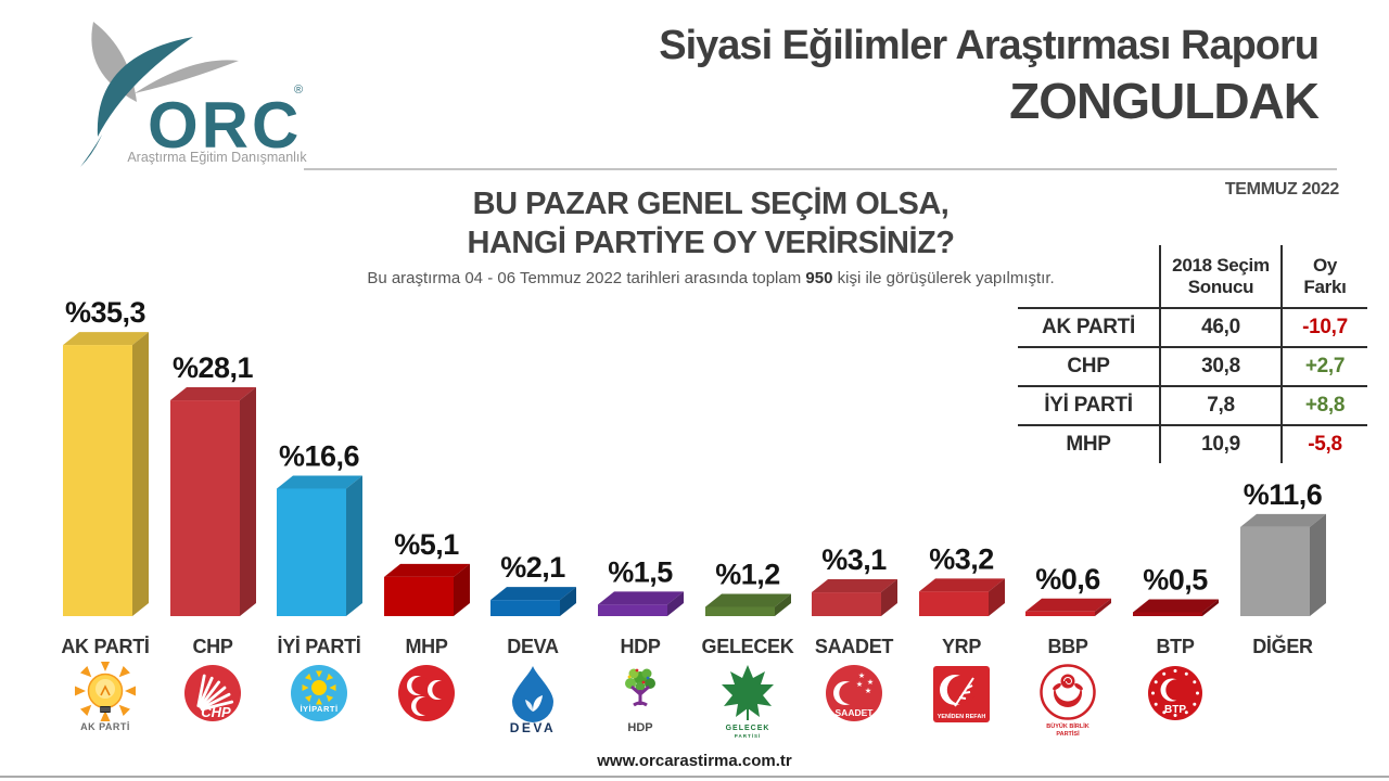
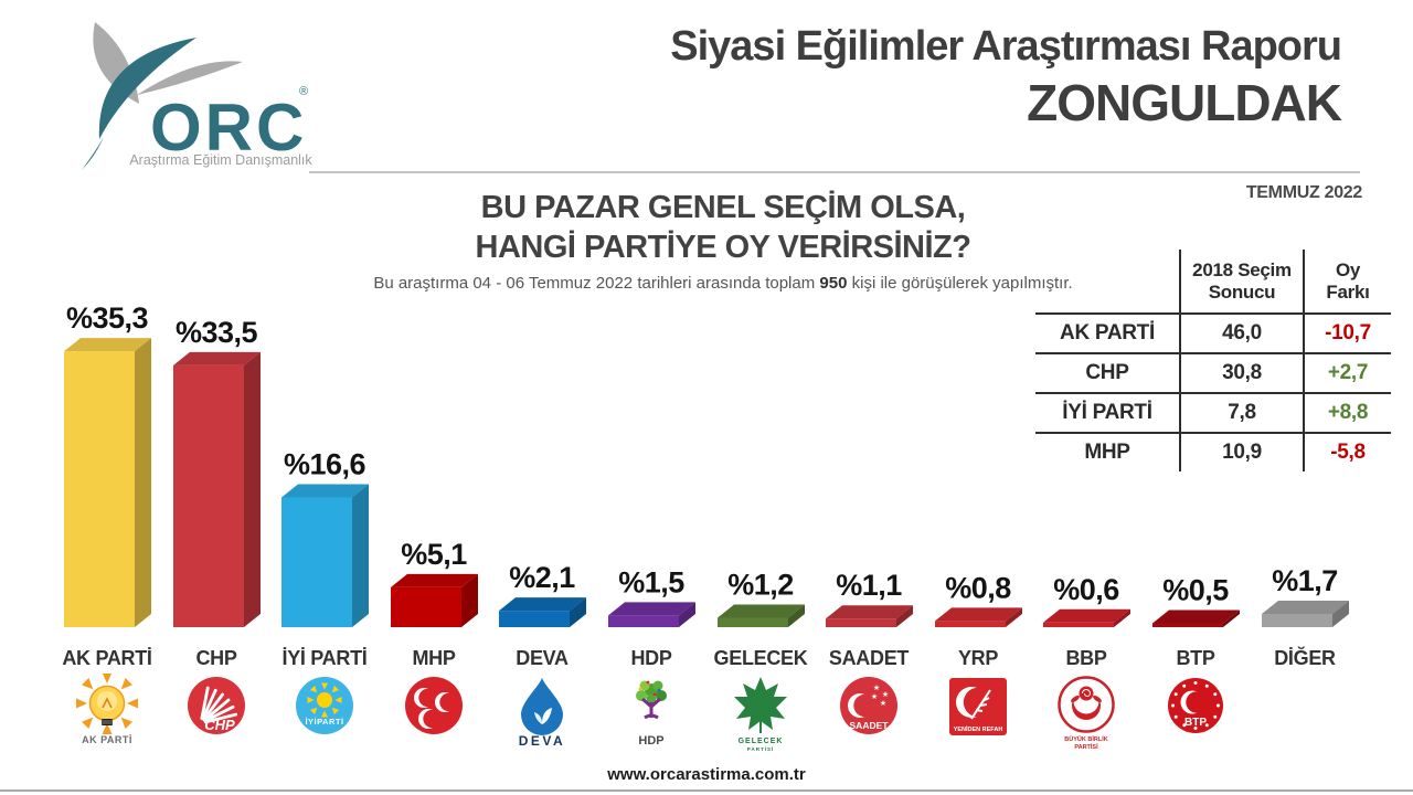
CHP: 28,1 -> 33,5
SAADET: 3,1 -> 1,1
YRP: 3,2 -> 0,8
DİĞER: 11,6 -> 1,7
